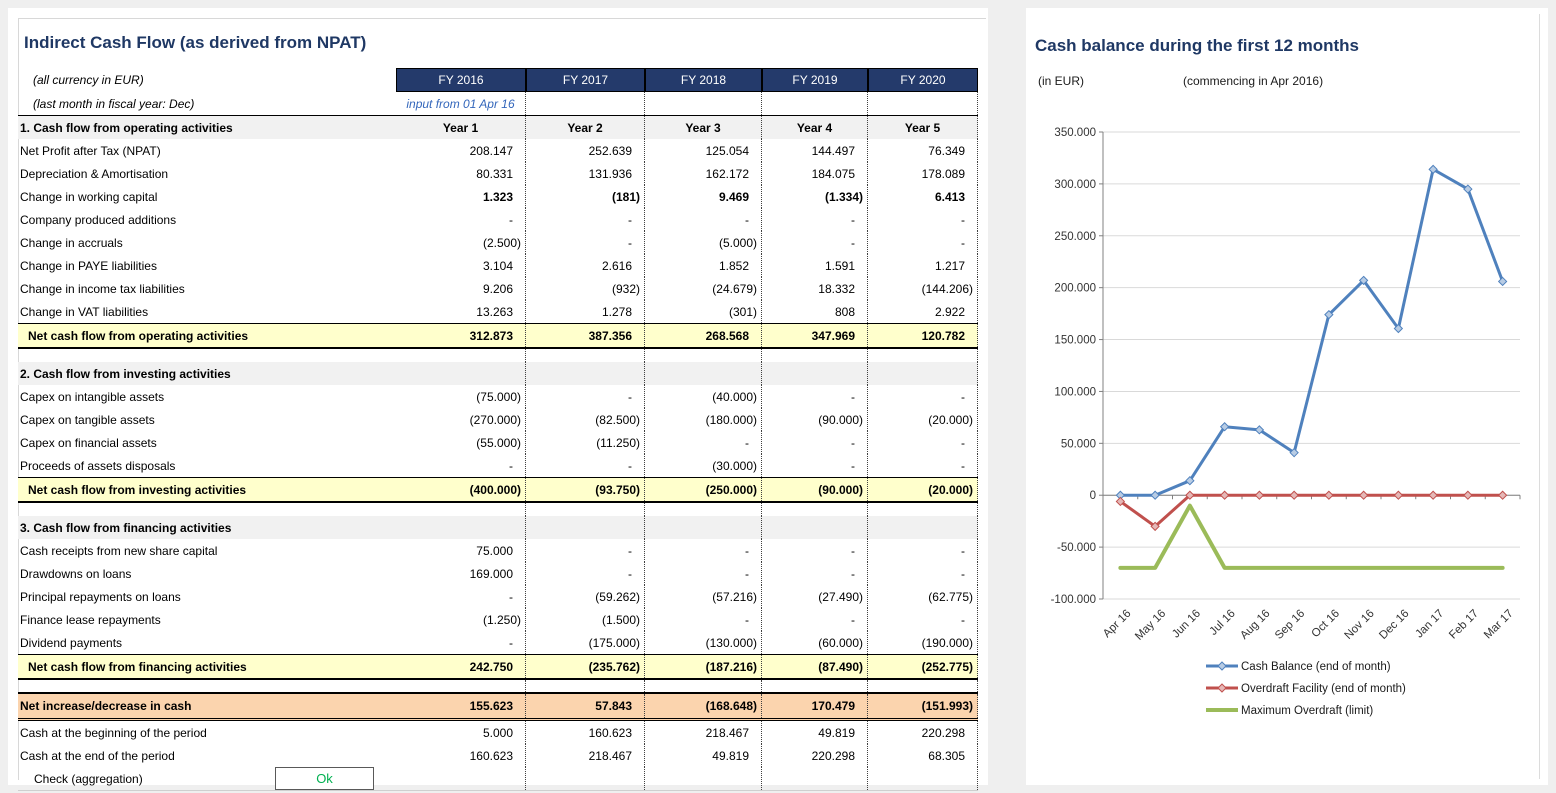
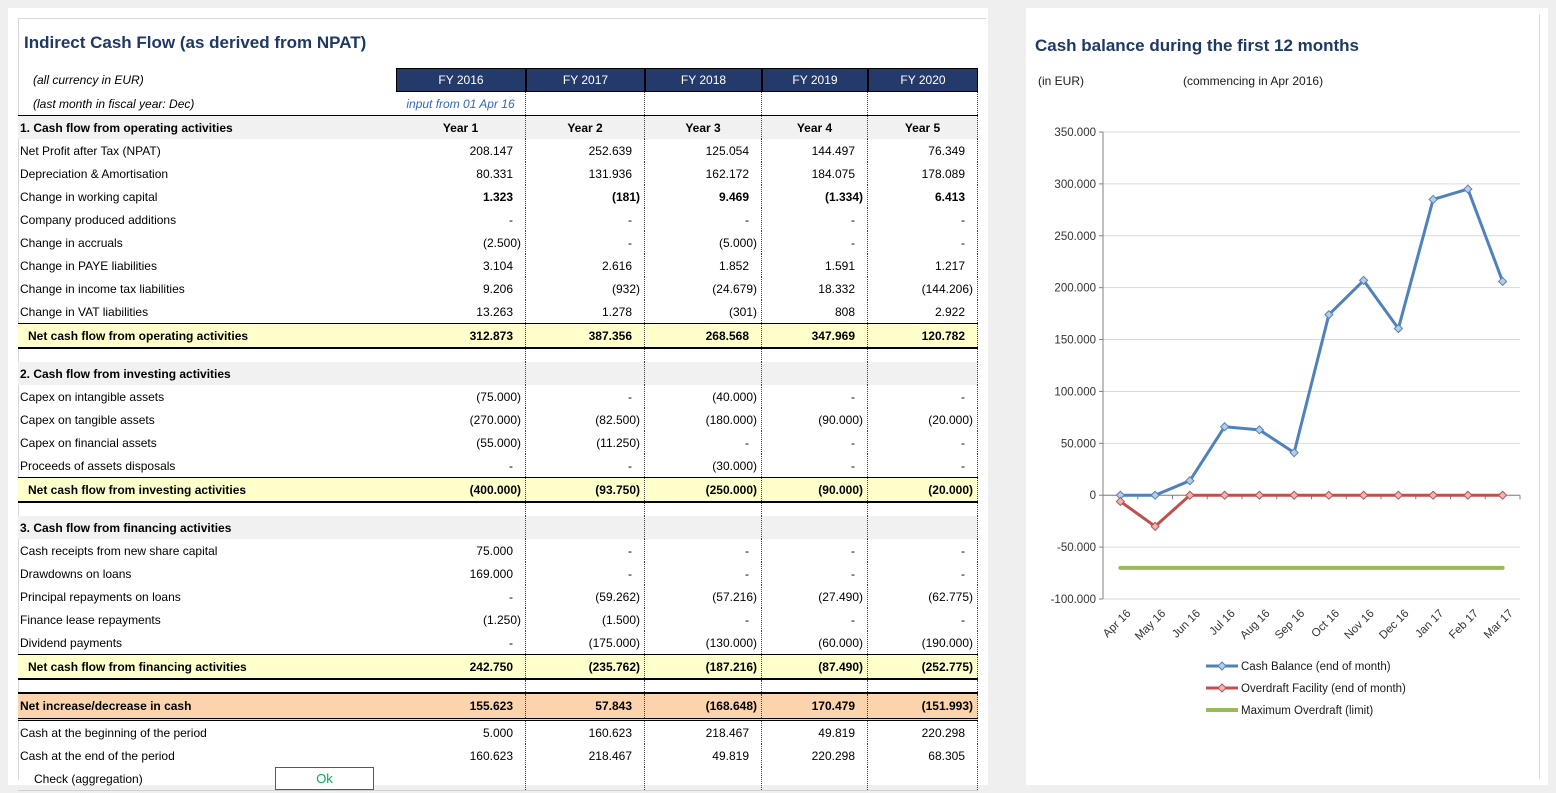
Maximum Overdraft (limit)/Jun 16: -10000 -> -70000
Cash Balance (end of month)/Jan 17: 314000 -> 285000
